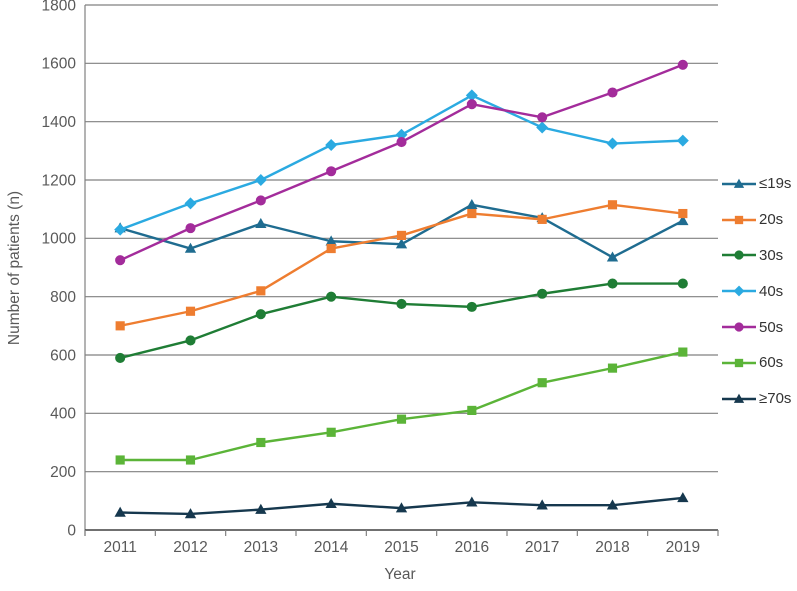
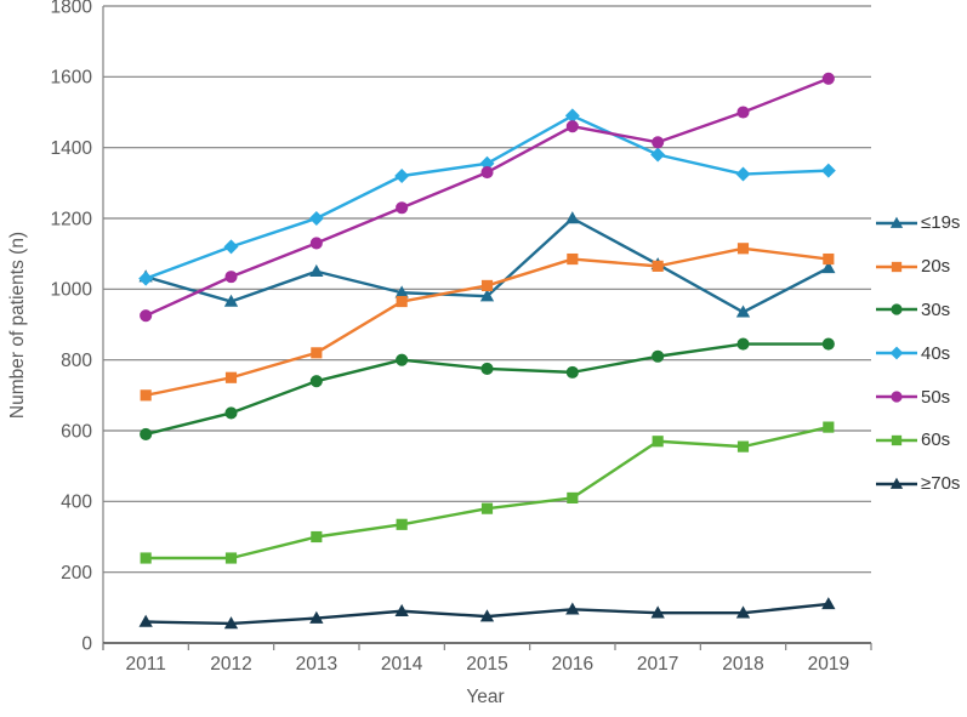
≤19s/2016: 1120 -> 1200
60s/2017: 500 -> 570
